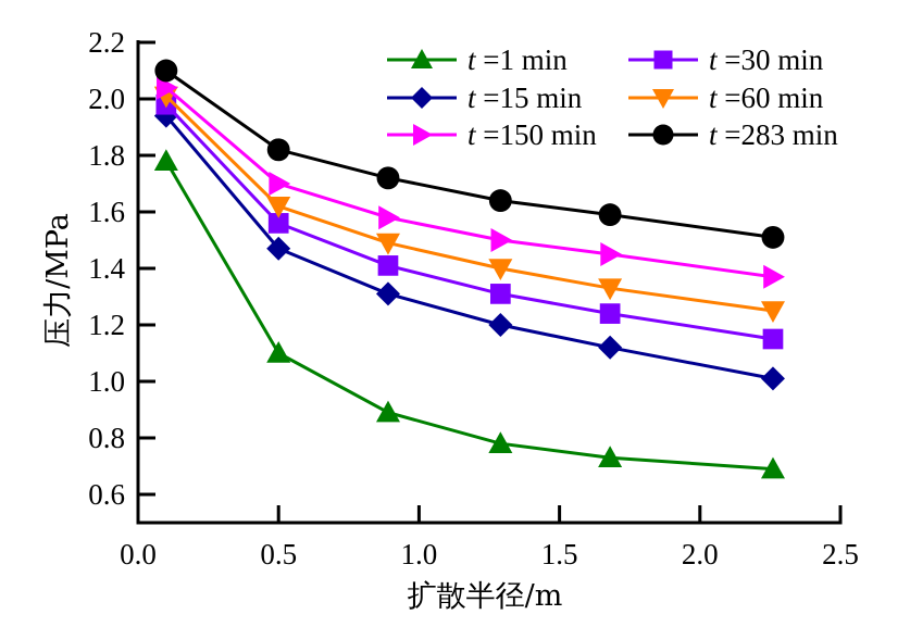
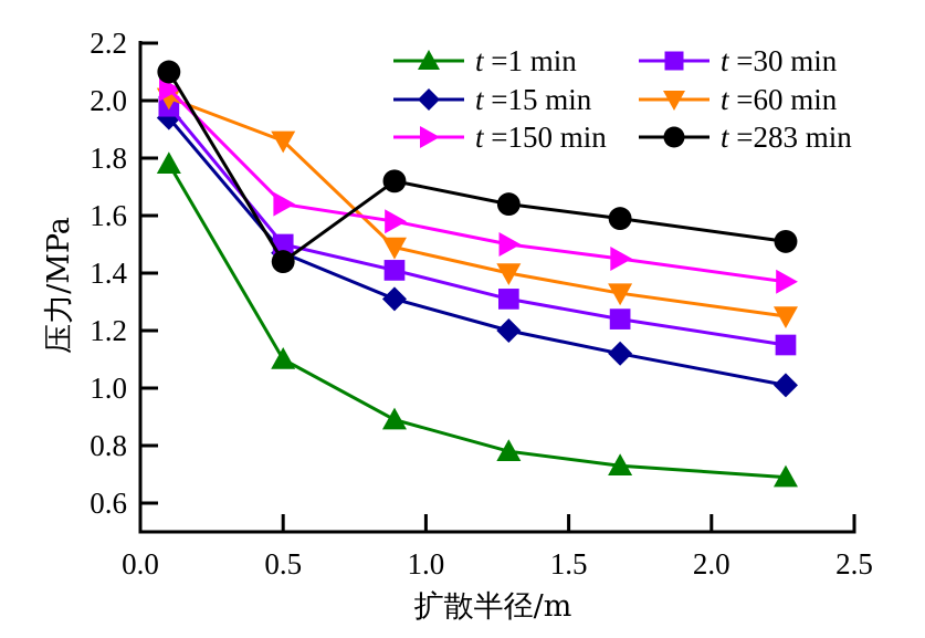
t =30 min/0.5: 1.56 -> 1.50
t =60 min/0.5: 1.62 -> 1.86
t =150 min/0.5: 1.70 -> 1.64
t =283 min/0.5: 1.82 -> 1.44
